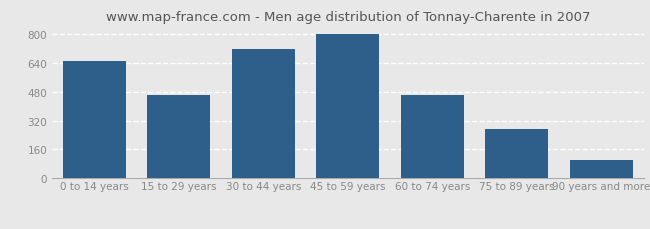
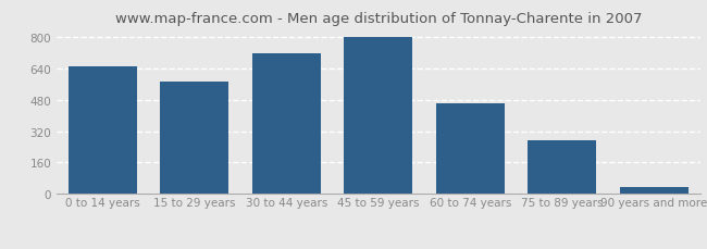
15 to 29 years: 460 -> 570
90 years and more: 100 -> 40
